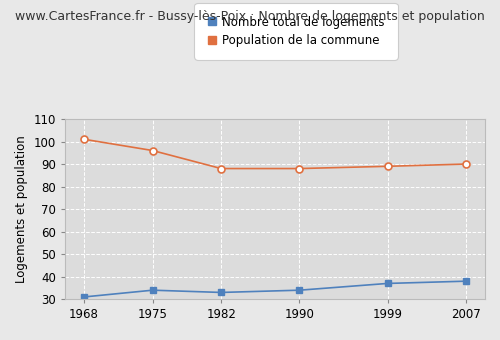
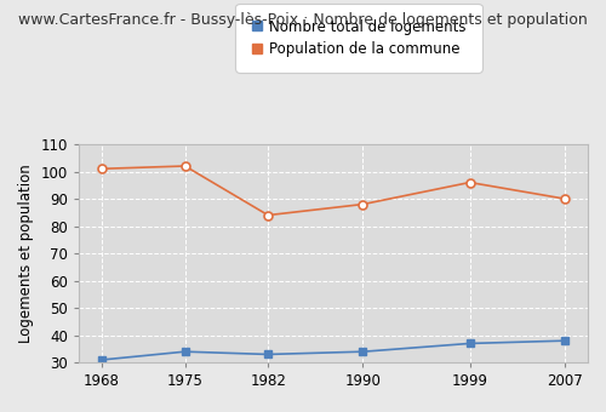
Population de la commune/1975: 96 -> 102
Population de la commune/1982: 88 -> 84
Population de la commune/1999: 89 -> 96
